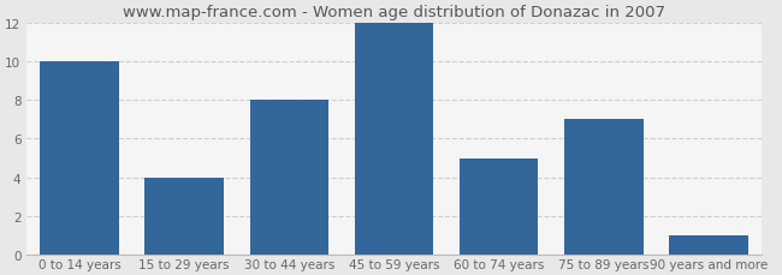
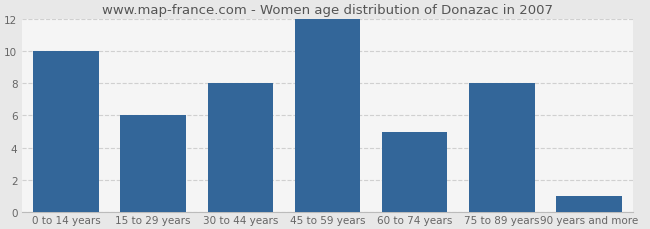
15 to 29 years: 4 -> 6
75 to 89 years: 7 -> 8
